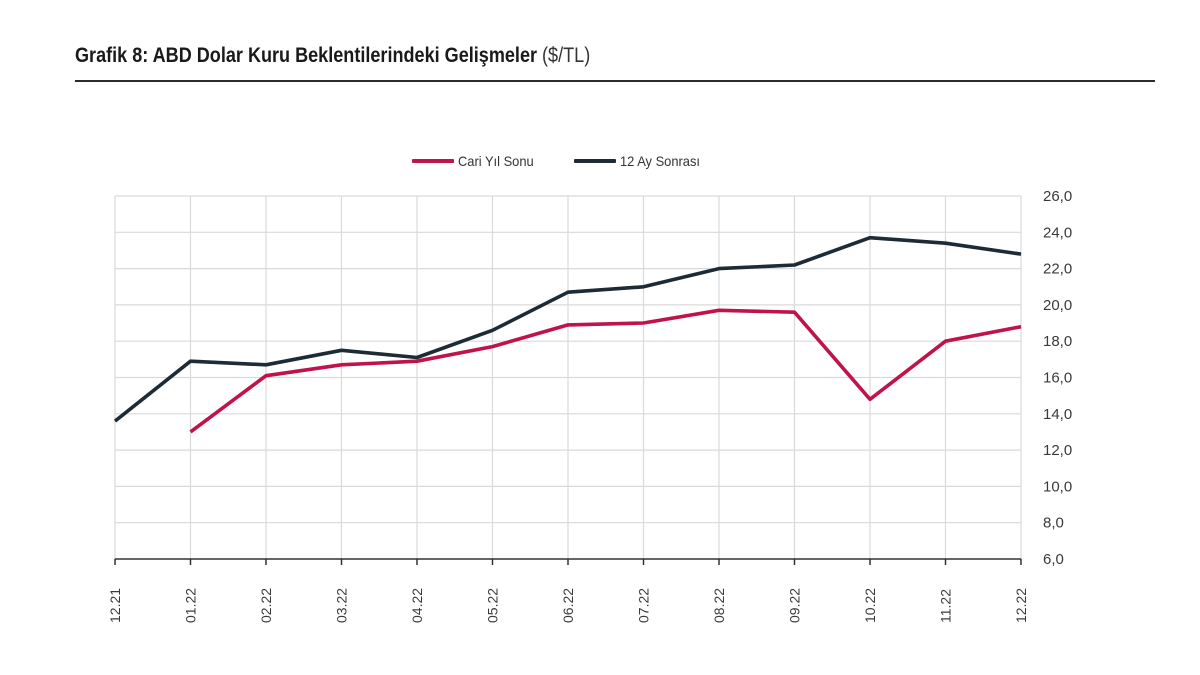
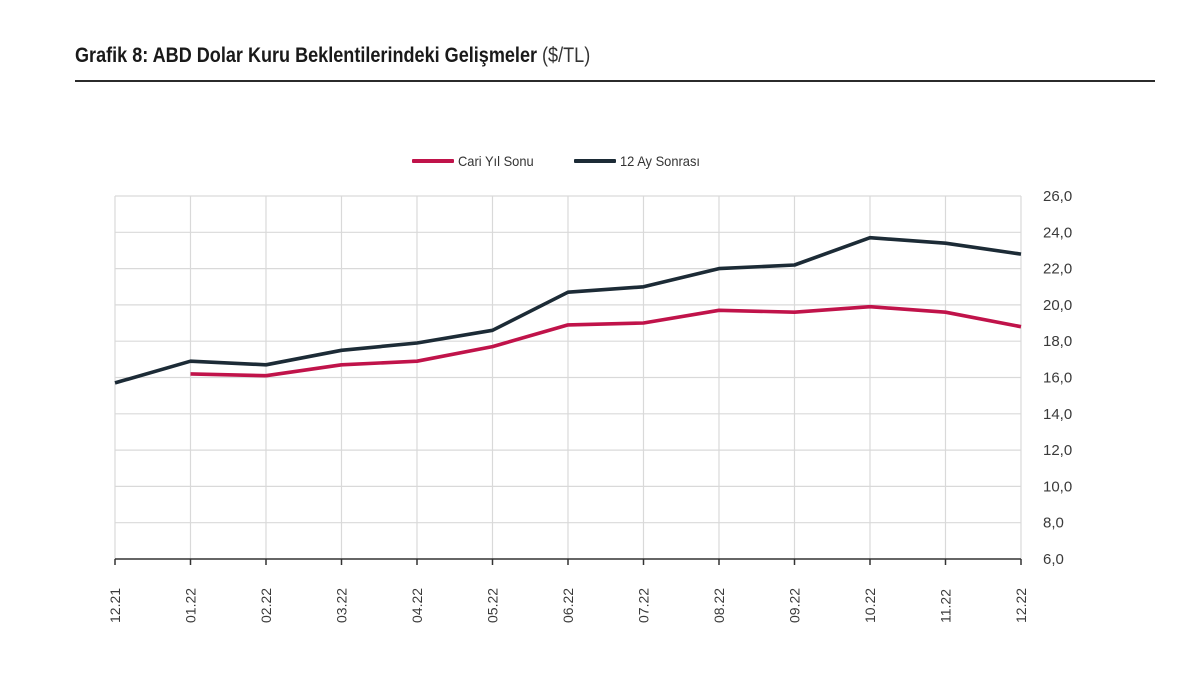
12 Ay Sonrası/12.21: 13,6 -> 15,7
Cari Yıl Sonu/01.22: 13,0 -> 16,2
12 Ay Sonrası/04.22: 17,1 -> 17,9
Cari Yıl Sonu/10.22: 14,8 -> 19,9
Cari Yıl Sonu/11.22: 18,0 -> 19,6
